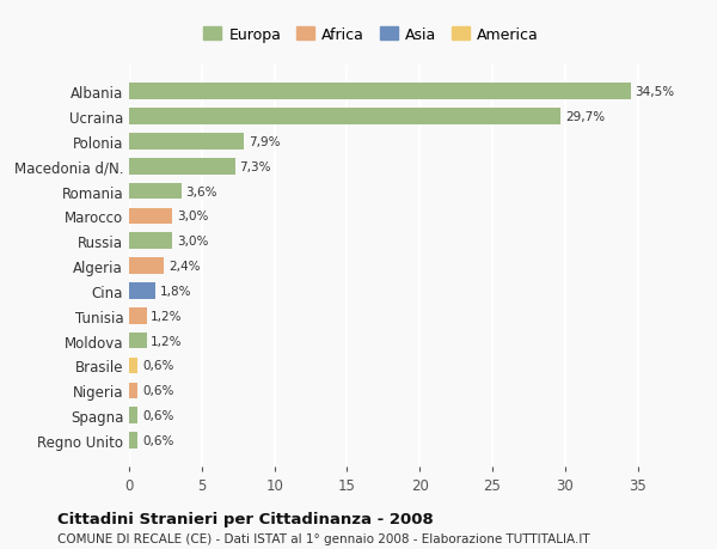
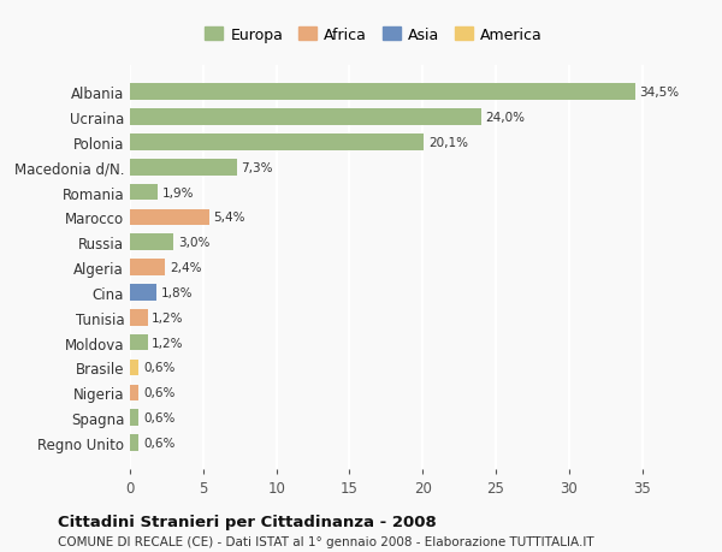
Ucraina: 29,7% -> 24,0%
Polonia: 7,9% -> 20,1%
Romania: 3,6% -> 1,9%
Marocco: 3,0% -> 5,4%
